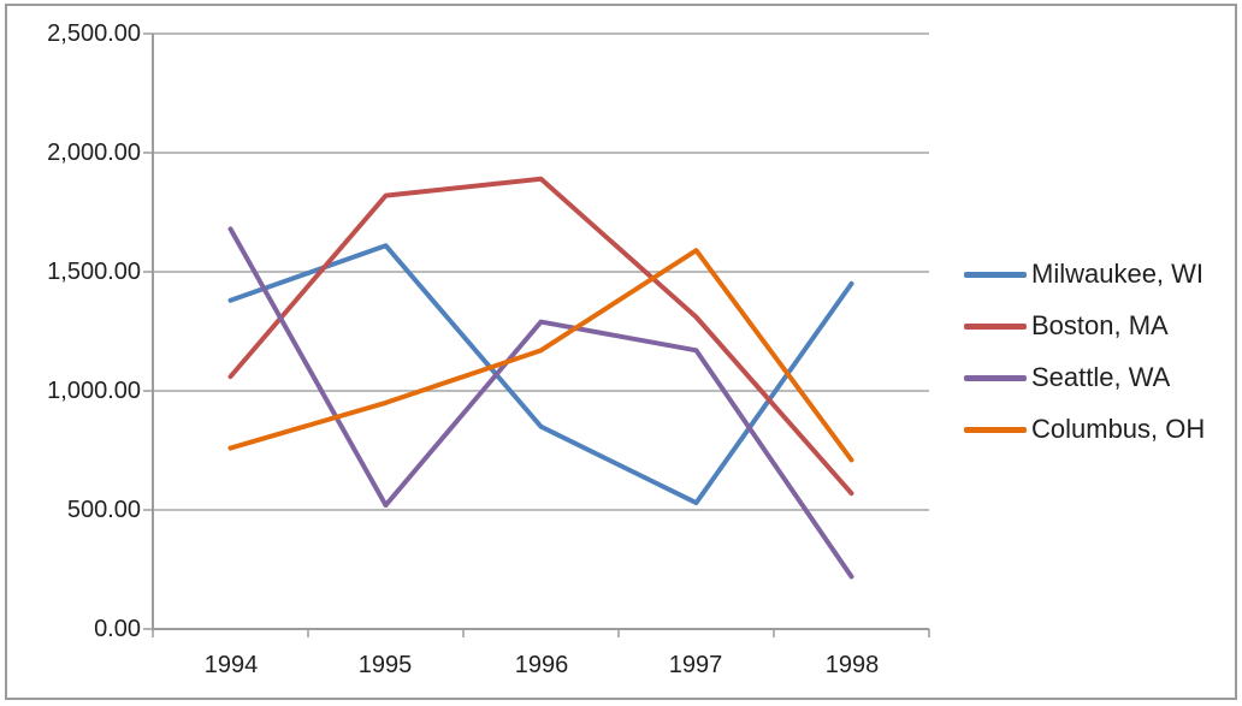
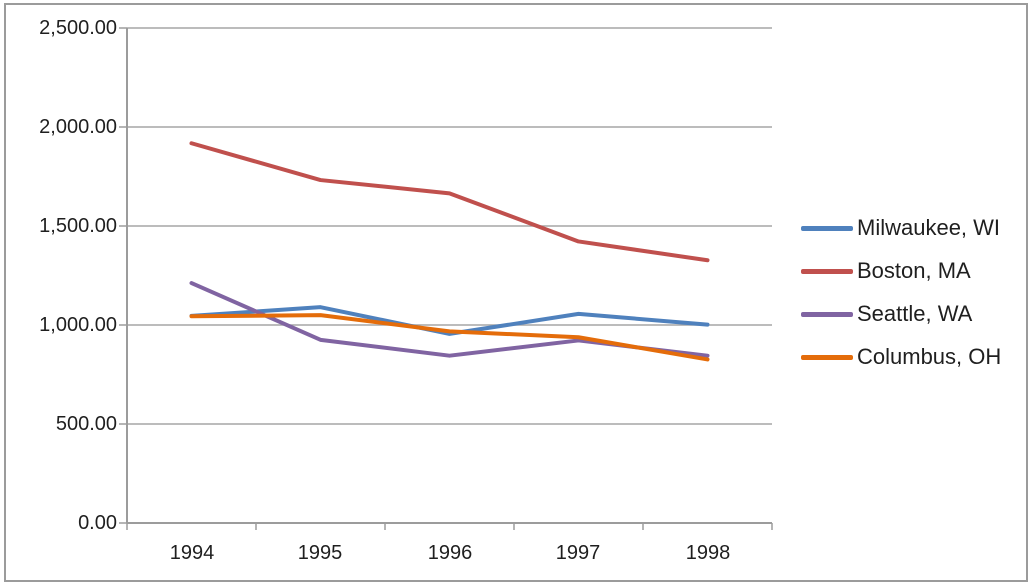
Milwaukee, WI/1994: 1380 -> 1050
Boston, MA/1994: 1060 -> 1920
Seattle, WA/1994: 1680 -> 1210
Columbus, OH/1994: 760 -> 1040
Milwaukee, WI/1995: 1610 -> 1090
Boston, MA/1995: 1820 -> 1730
Seattle, WA/1995: 520 -> 920
Columbus, OH/1995: 950 -> 1050
Milwaukee, WI/1996: 850 -> 960
Boston, MA/1996: 1890 -> 1660
Seattle, WA/1996: 1290 -> 840
Columbus, OH/1996: 1170 -> 970
Milwaukee, WI/1997: 530 -> 1060
Boston, MA/1997: 1310 -> 1420
Seattle, WA/1997: 1170 -> 920
Columbus, OH/1997: 1590 -> 940
Milwaukee, WI/1998: 1450 -> 1000
Boston, MA/1998: 570 -> 1330
Seattle, WA/1998: 220 -> 840
Columbus, OH/1998: 710 -> 830
